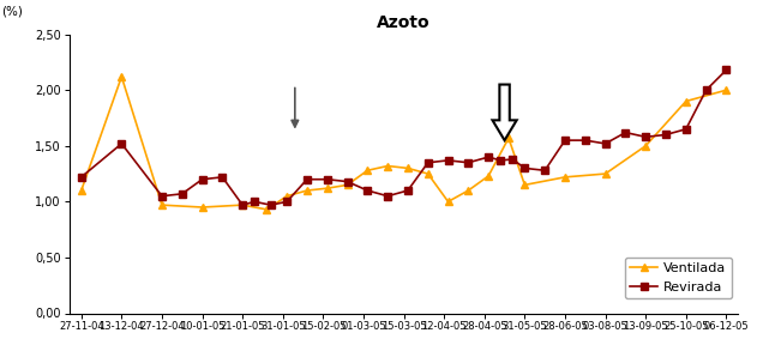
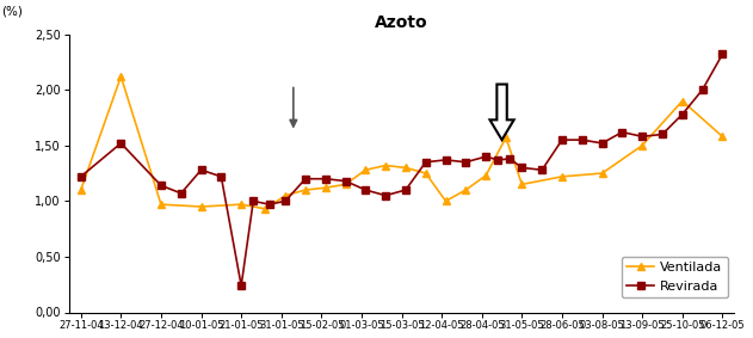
Revirada/27-12-04: 1,05 -> 1,14
Revirada/10-01-05: 1,20 -> 1,28
Revirada/21-01-05: 0,97 -> 0,24
Revirada/25-10-05: 1,65 -> 1,78
Ventilada/06-12-05: 2,00 -> 1,58
Revirada/06-12-05: 2,18 -> 2,32
